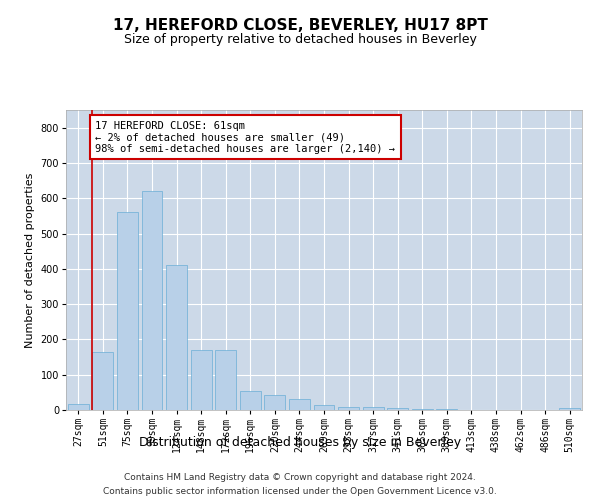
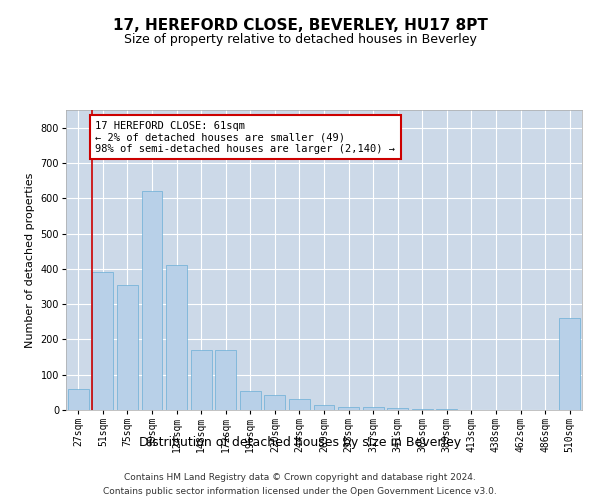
27sqm: 18 -> 60
51sqm: 163 -> 390
75sqm: 560 -> 355
510sqm: 7 -> 260
